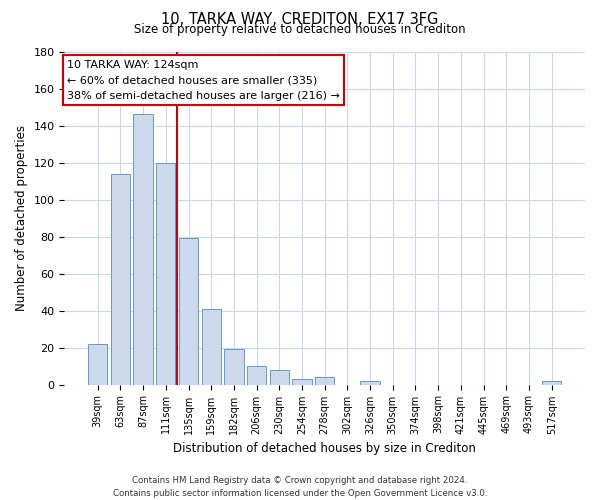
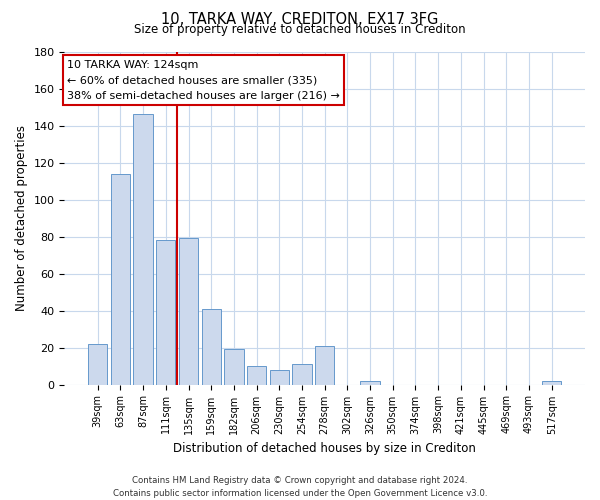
111sqm: 120 -> 78
254sqm: 3 -> 11
278sqm: 4 -> 21
